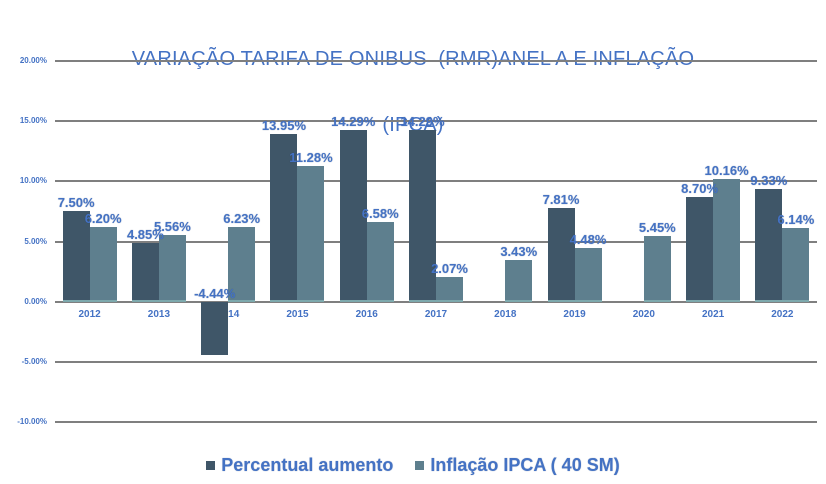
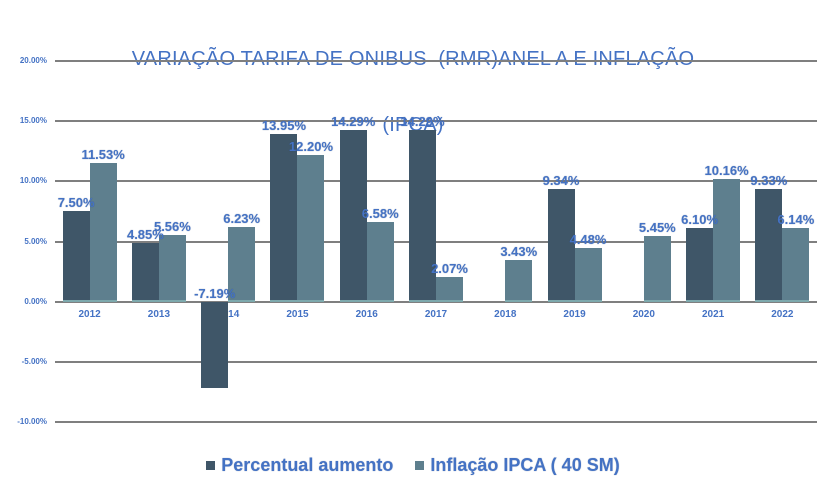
Inflação IPCA ( 40 SM)/2012: 6.20% -> 11.53%
Percentual aumento/2014: -4.44% -> -7.19%
Inflação IPCA ( 40 SM)/2015: 11.28% -> 12.20%
Percentual aumento/2019: 7.81% -> 9.34%
Percentual aumento/2021: 8.70% -> 6.10%
